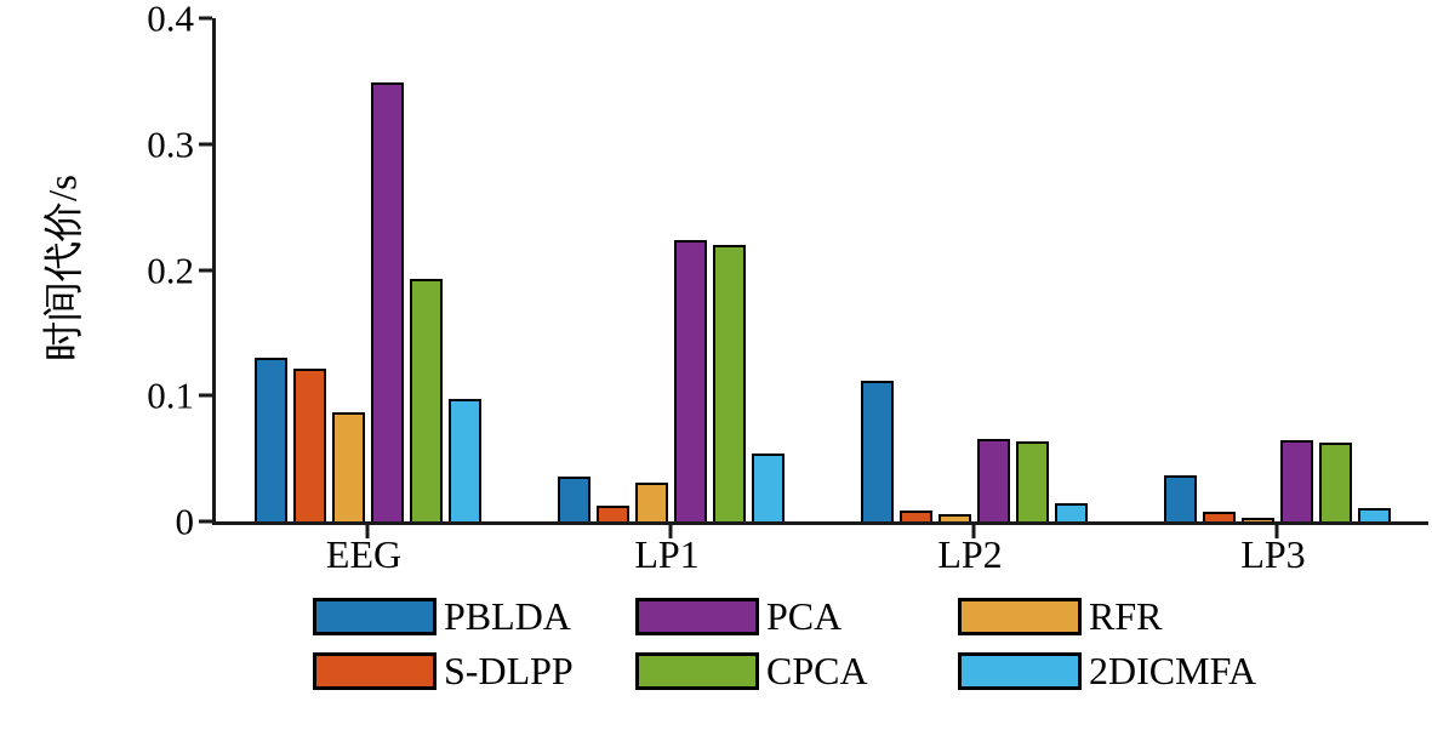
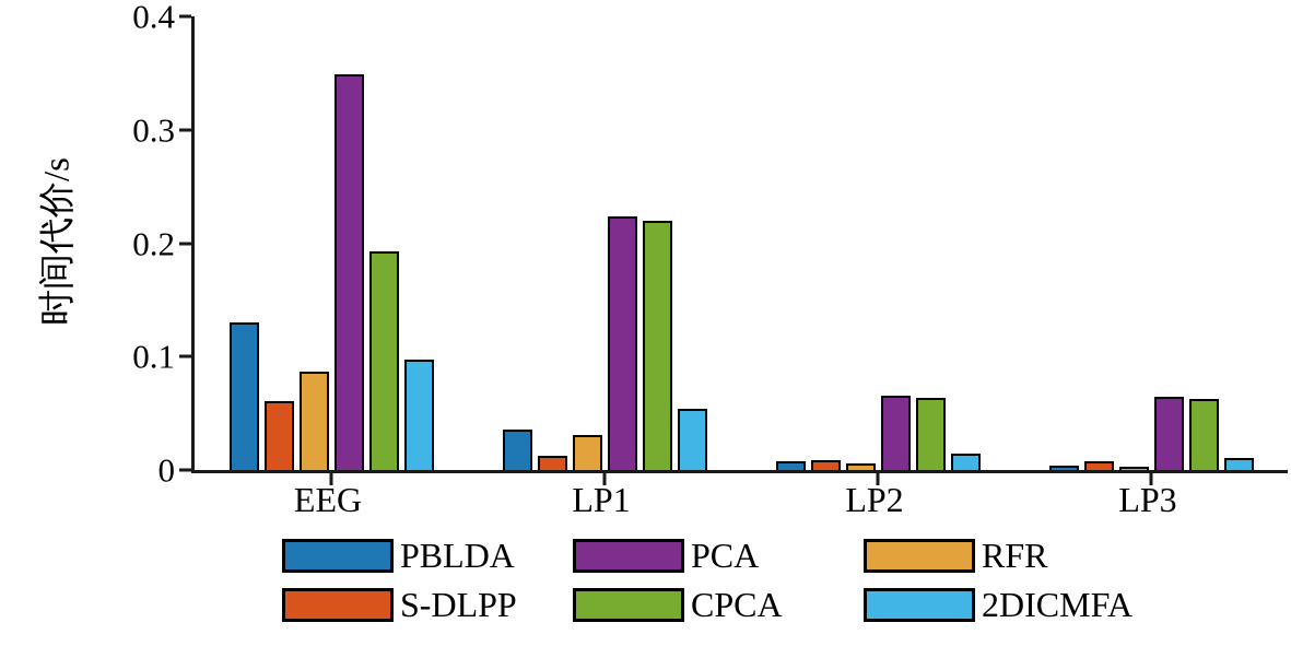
S-DLPP/EEG: 0.121 -> 0.061
PBLDA/LP2: 0.112 -> 0.008
PBLDA/LP3: 0.037 -> 0.004
